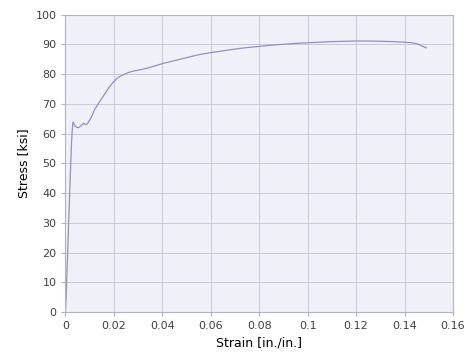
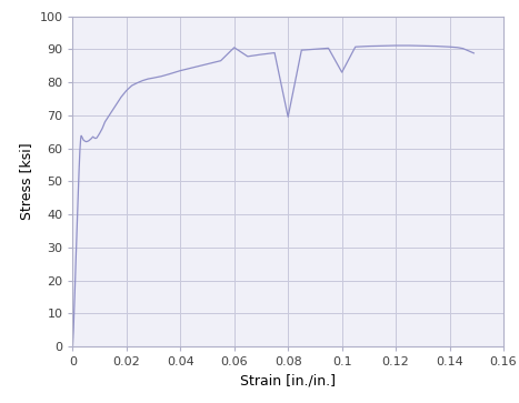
0.06: 87.2 -> 90.5
0.08: 89.3 -> 69.5
0.1: 90.5 -> 83.0
